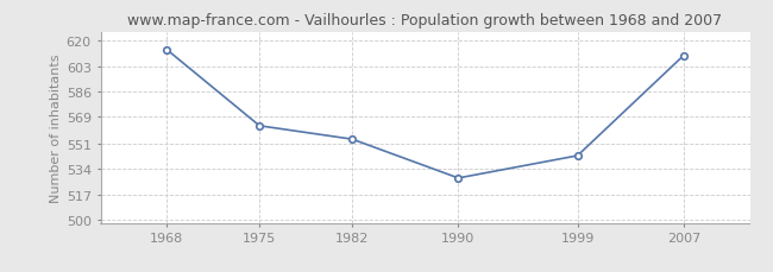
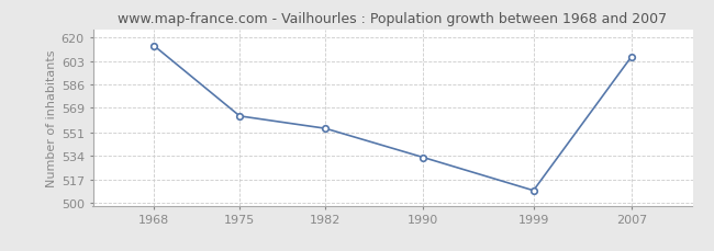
1990: 528 -> 533
1999: 543 -> 509
2007: 610 -> 606
